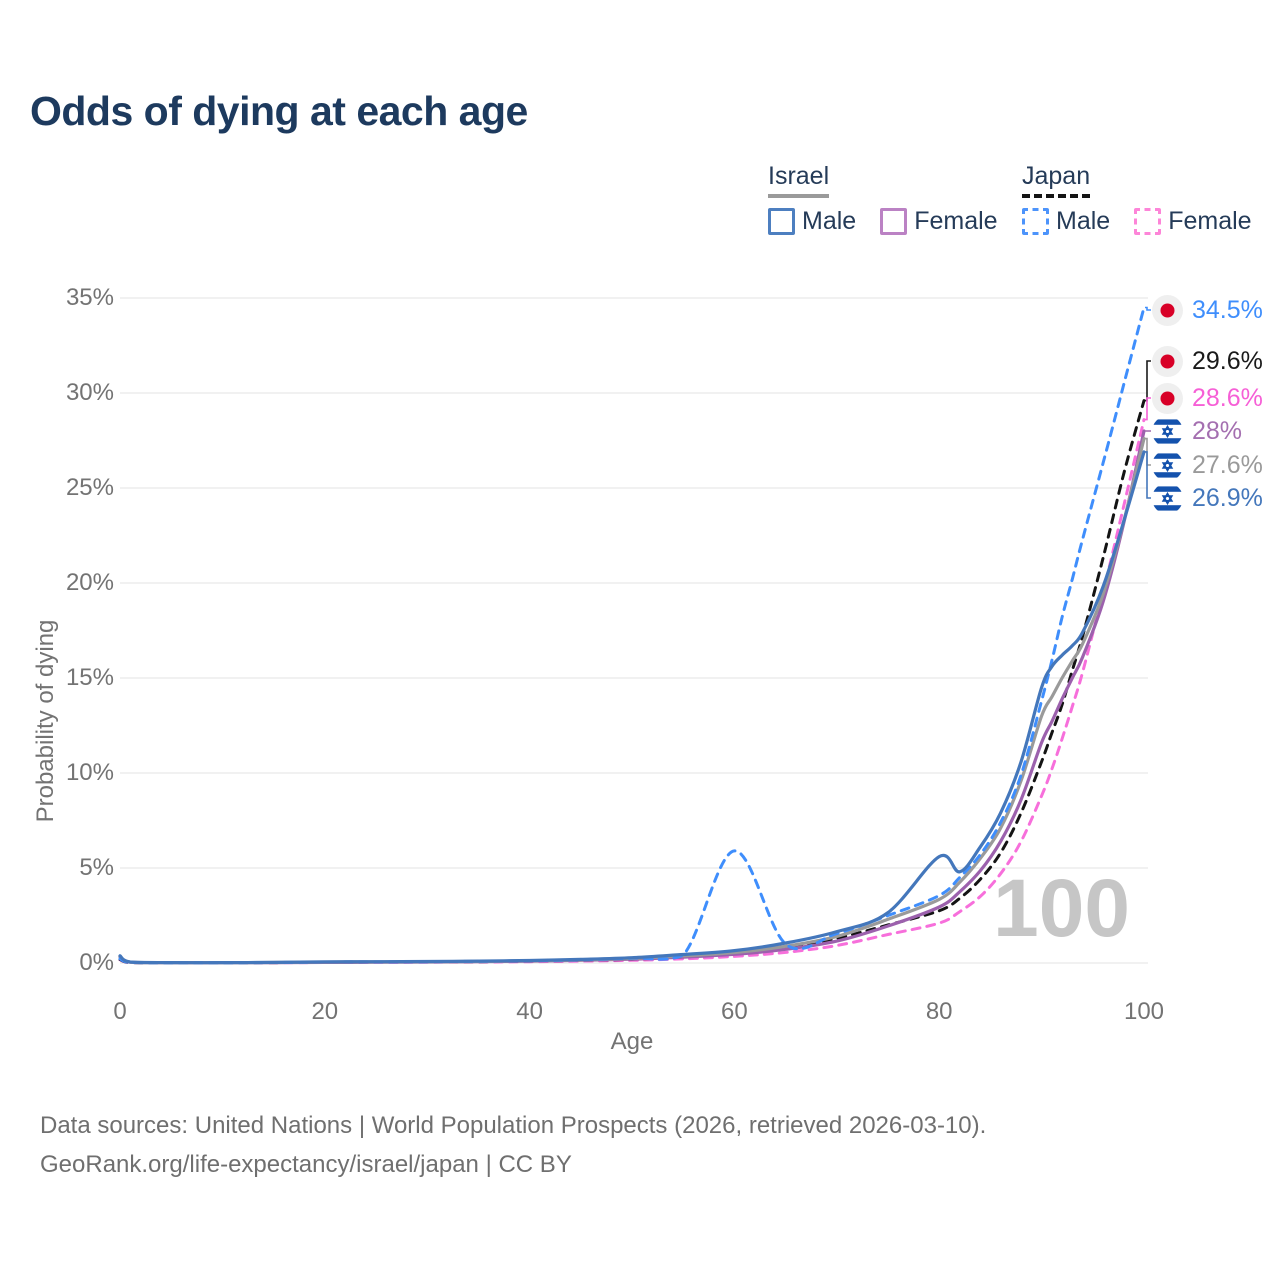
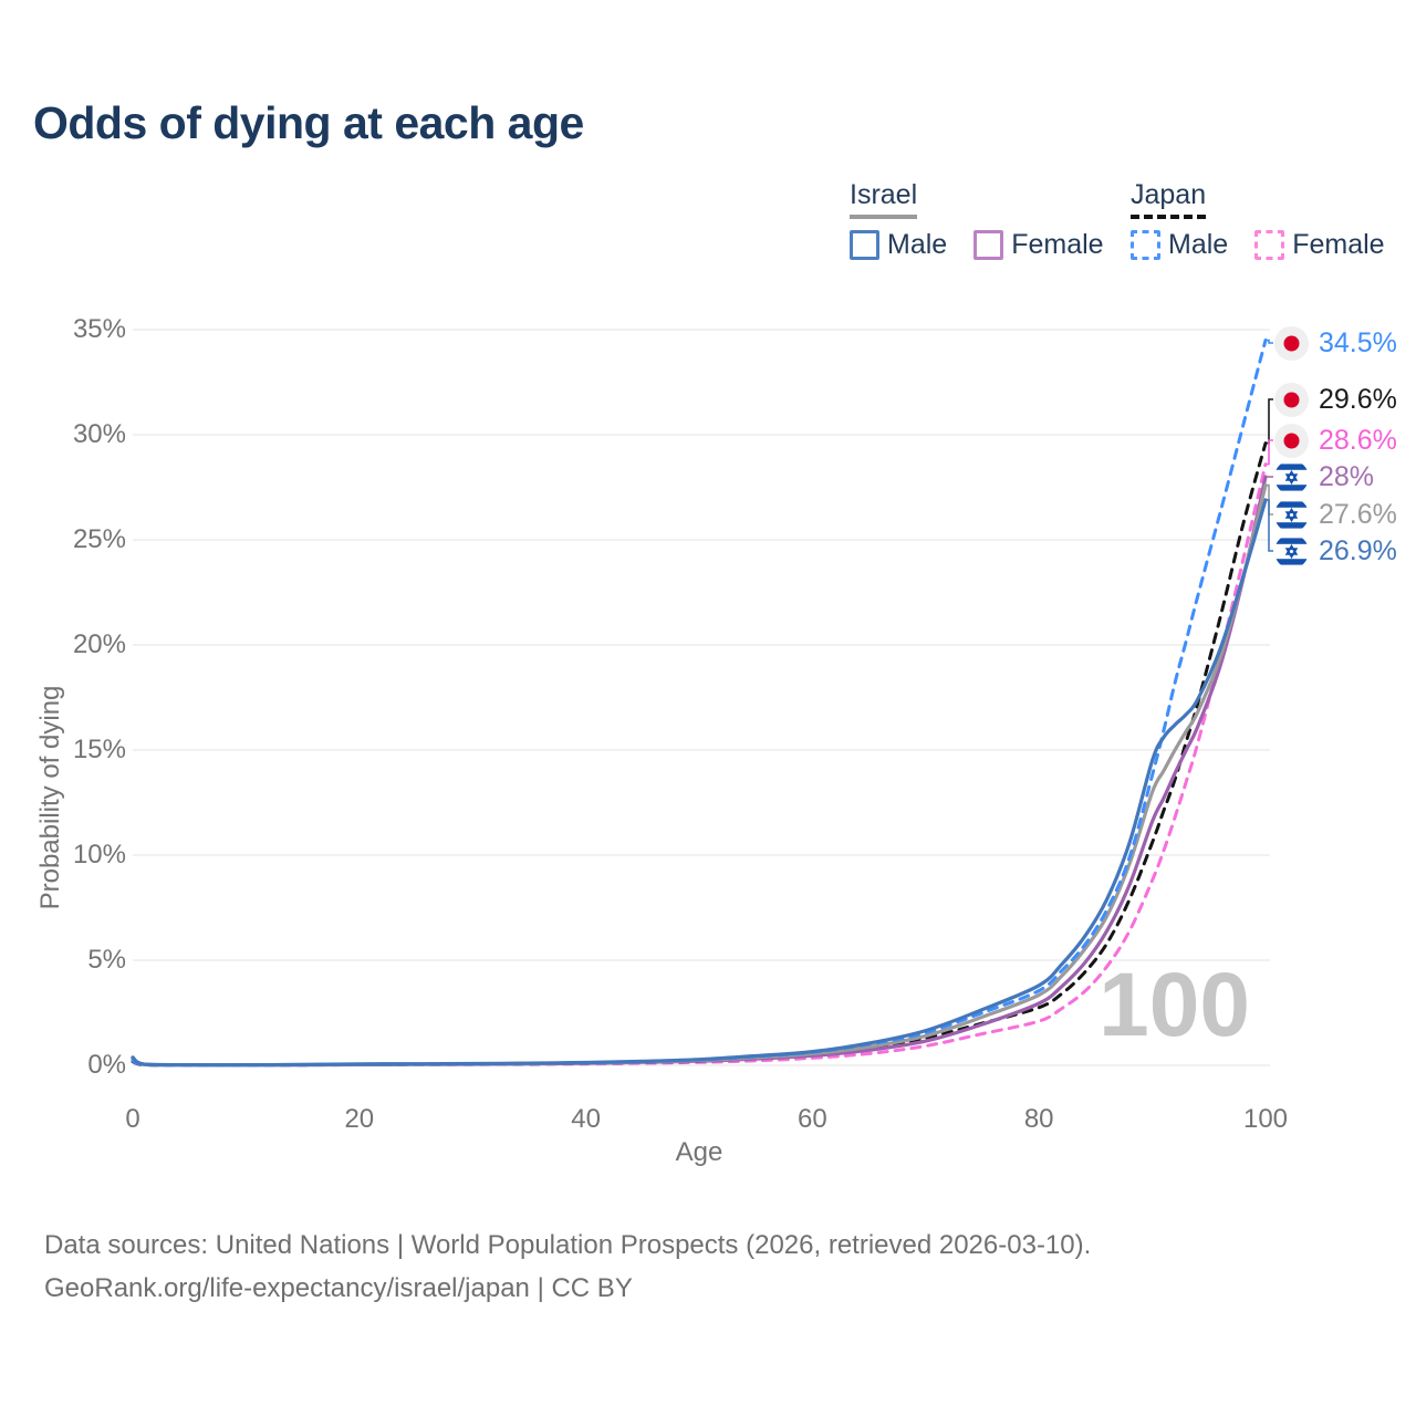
Japan Male/60: 5.9% -> 0.6%
Israel Male/80: 5.6% -> 3.8%
